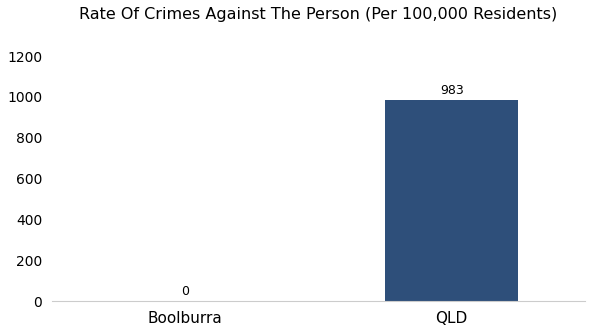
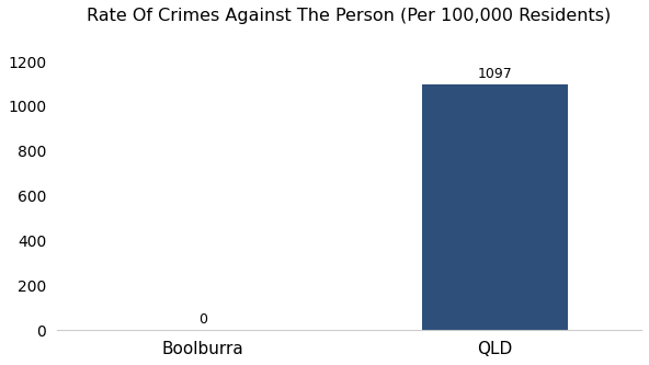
QLD: 983 -> 1097
